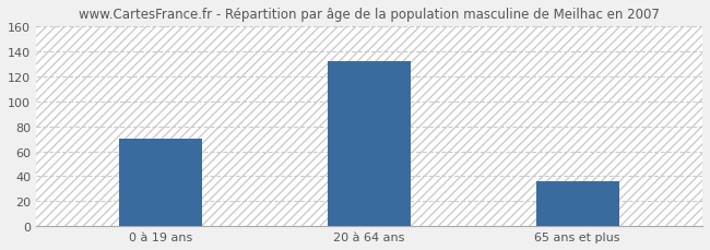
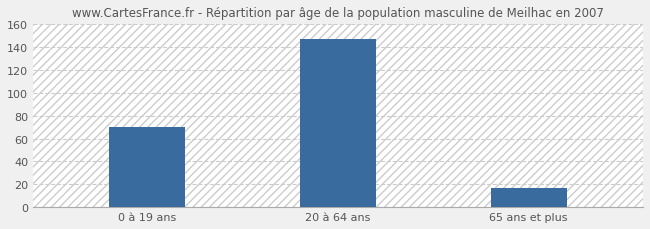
20 à 64 ans: 132 -> 147
65 ans et plus: 36 -> 17
